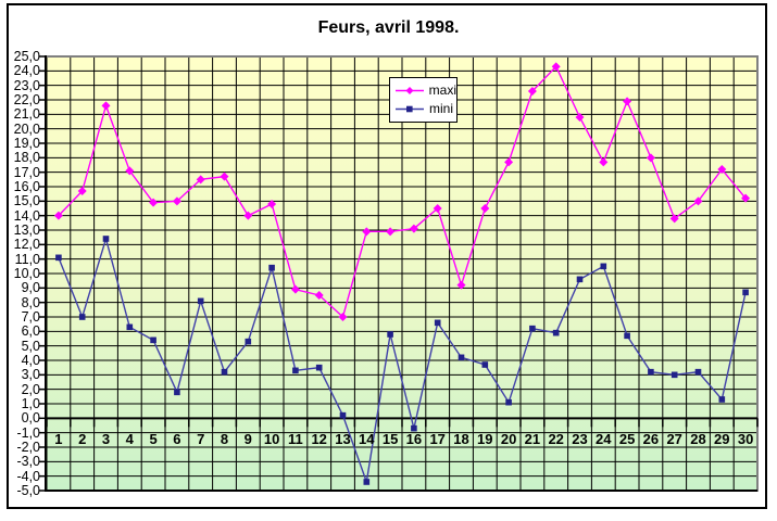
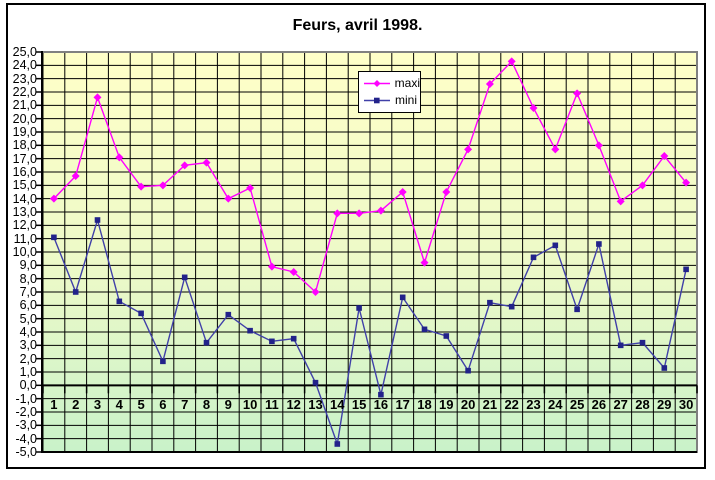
mini/10: 10,4 -> 4,1
mini/26: 3,2 -> 10,6
